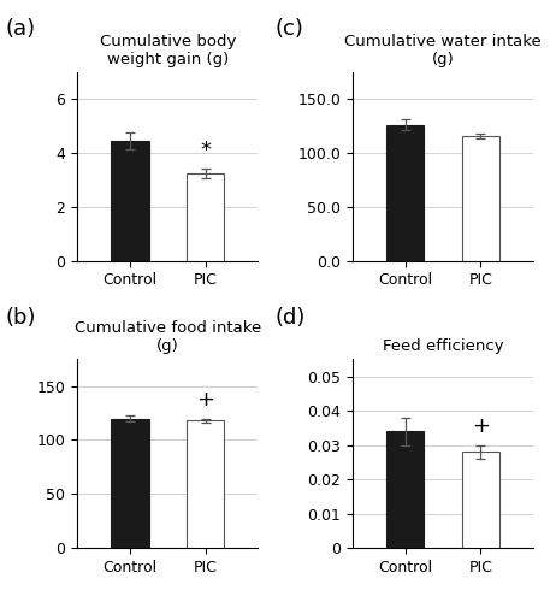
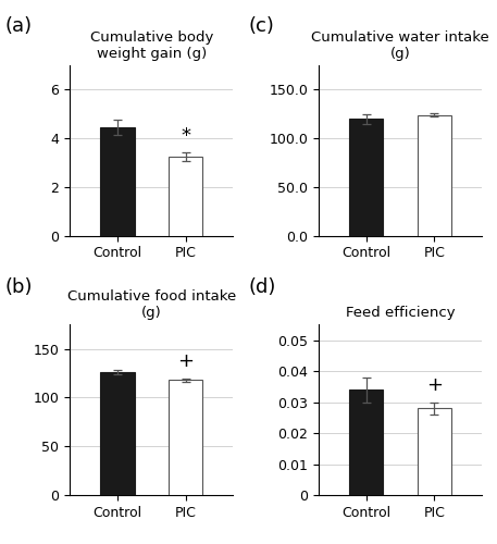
Cumulative water intake (g)/Control: 126 -> 120
Cumulative water intake (g)/PIC: 116 -> 124
Cumulative food intake (g)/Control: 120 -> 126
